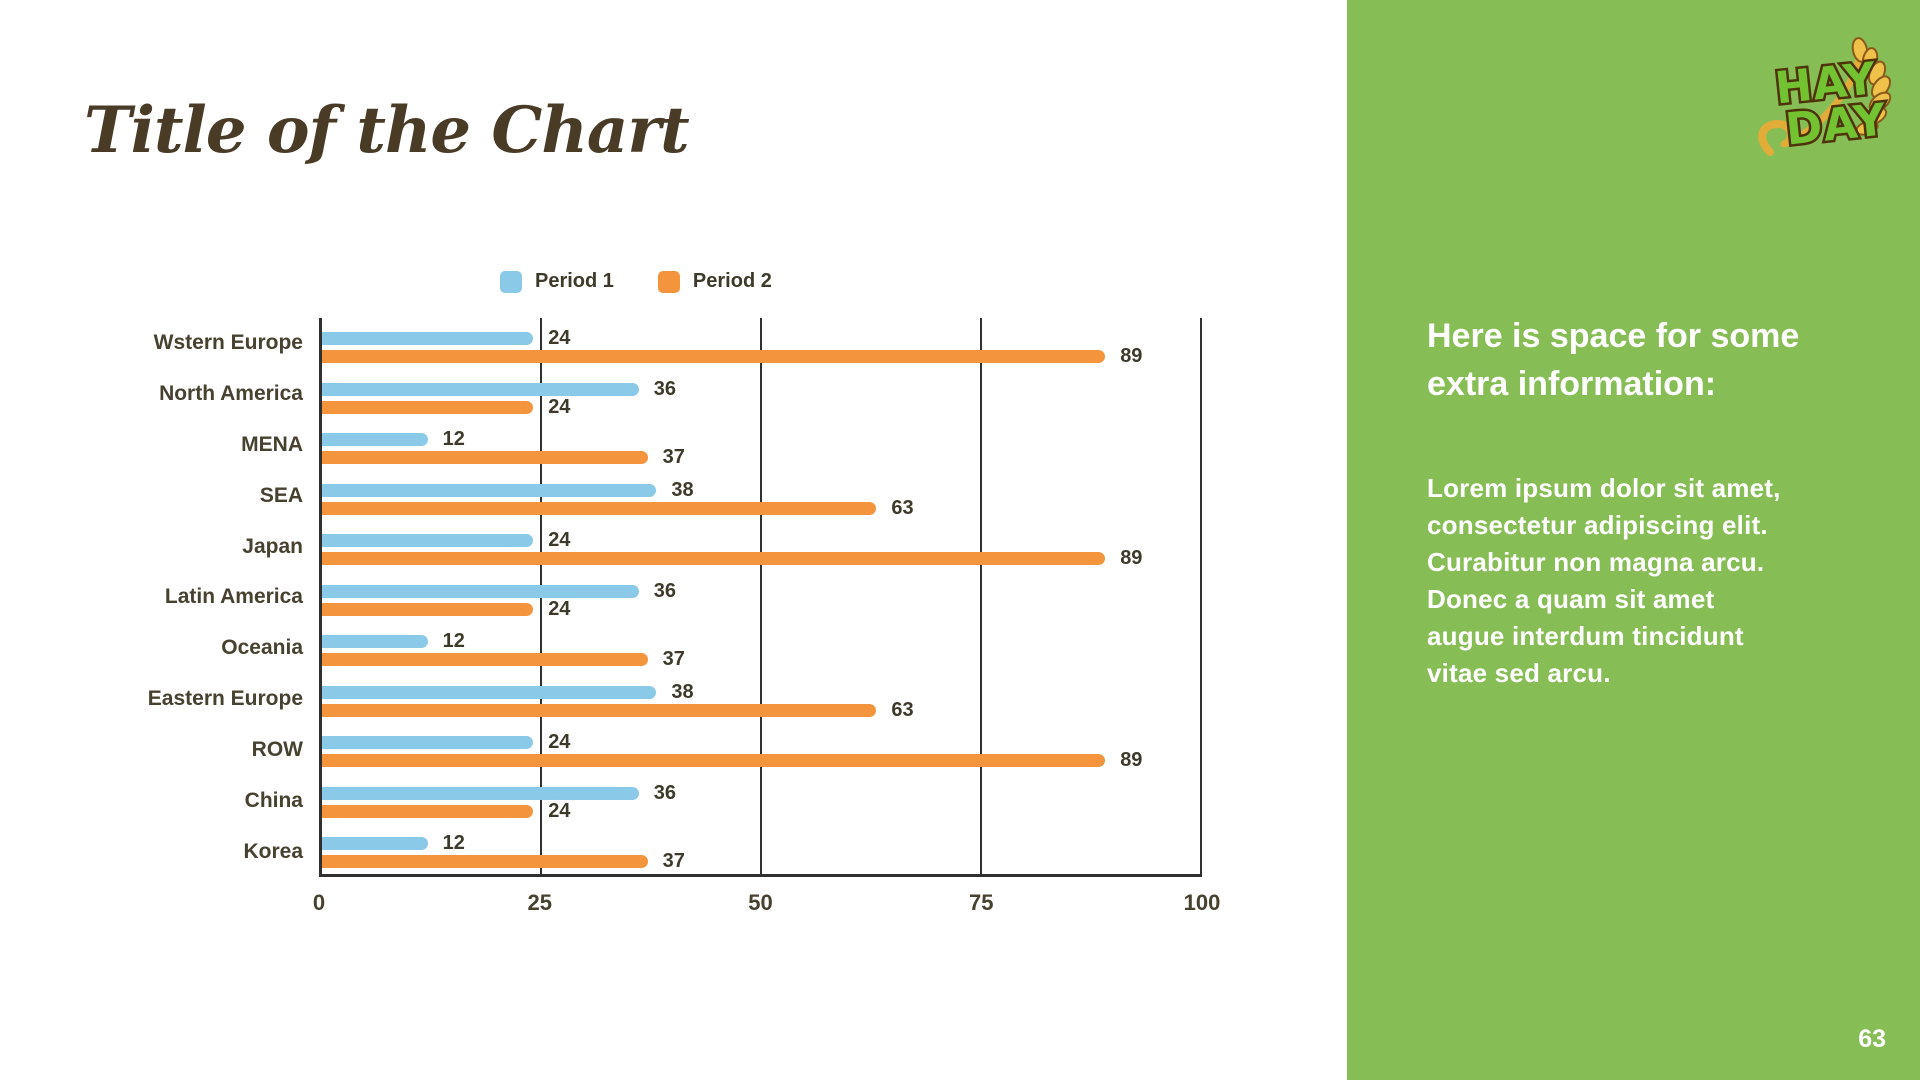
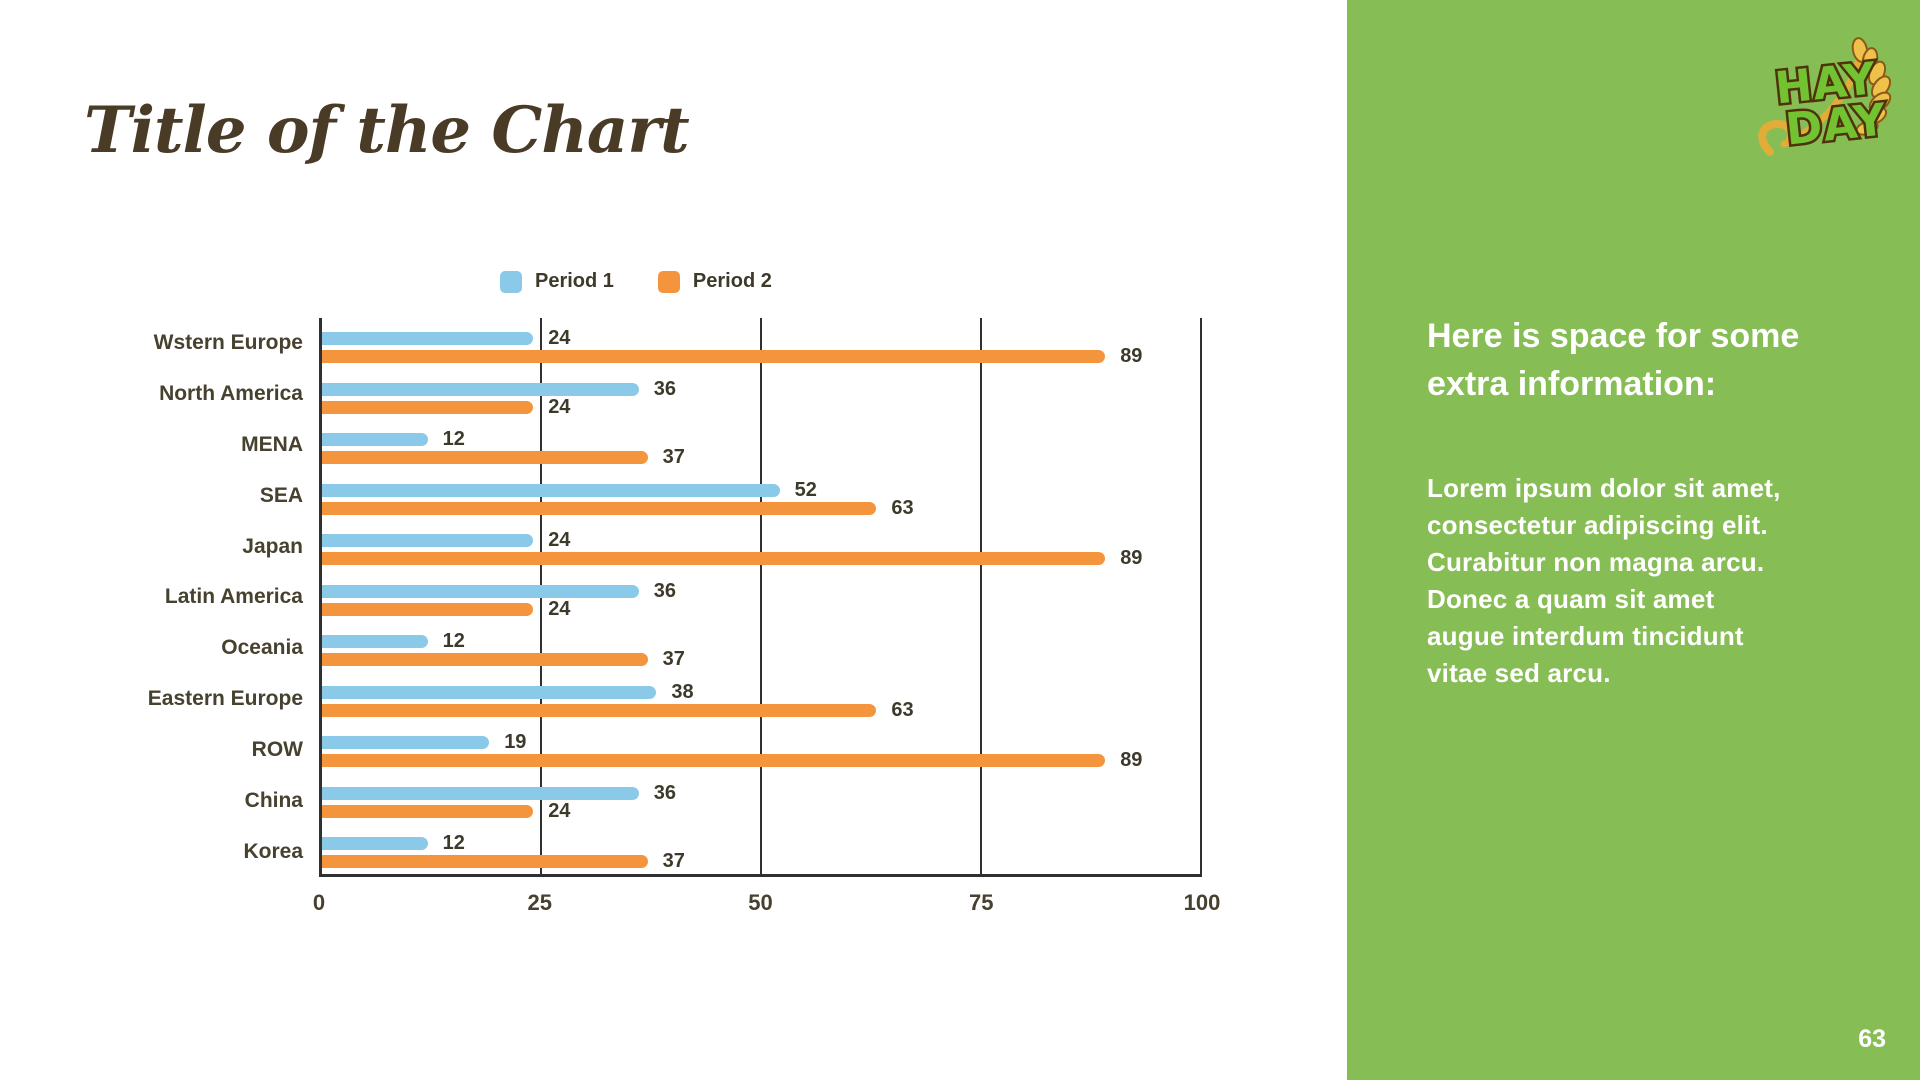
Period 1/SEA: 38 -> 52
Period 1/ROW: 24 -> 19
